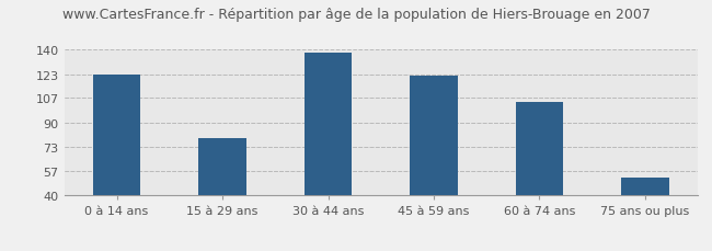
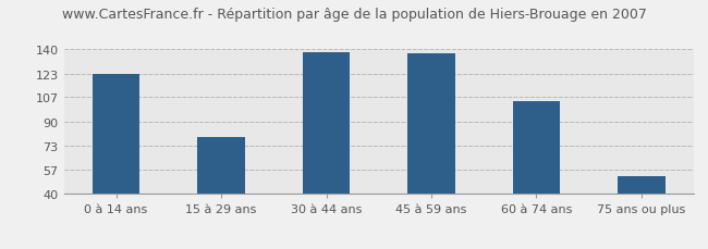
45 à 59 ans: 122 -> 137
